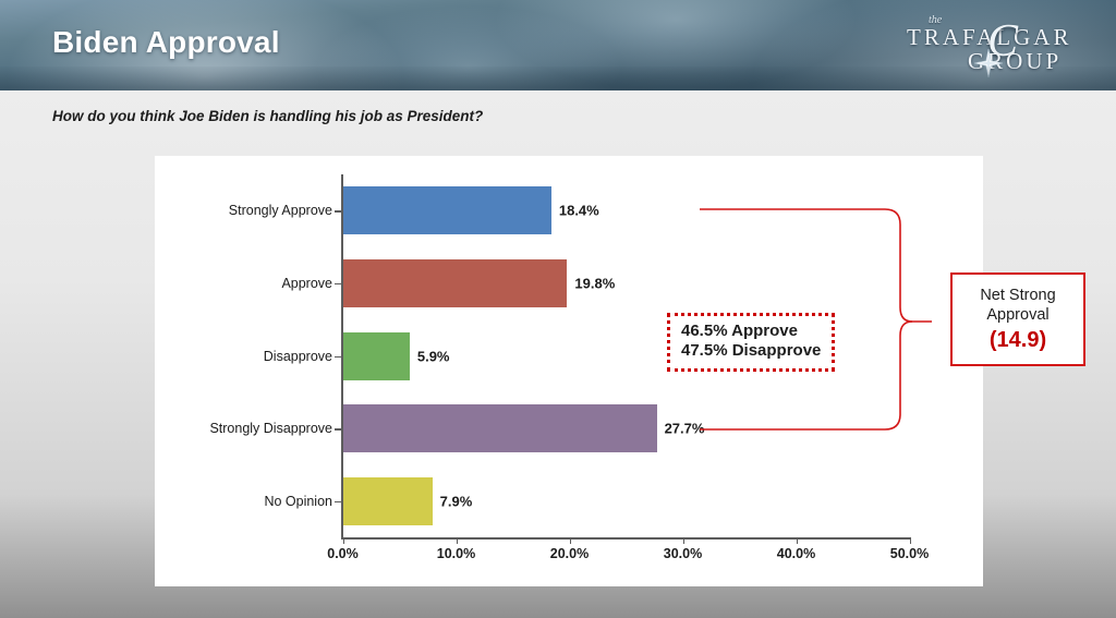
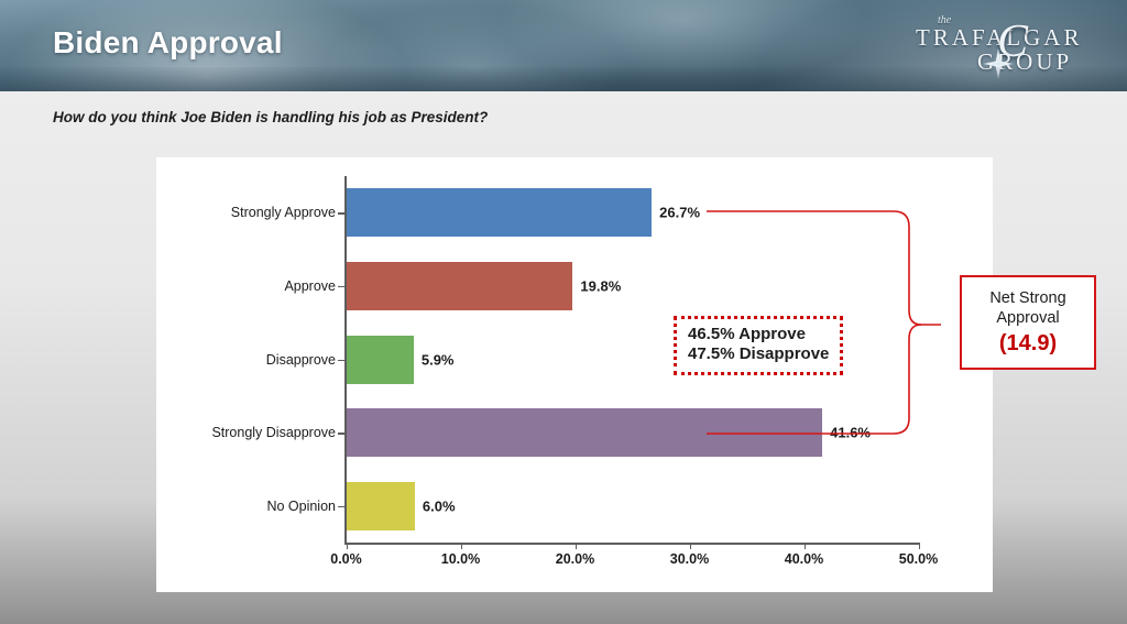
Strongly Approve: 18.4% -> 26.7%
Strongly Disapprove: 27.7% -> 41.6%
No Opinion: 7.9% -> 6.0%
